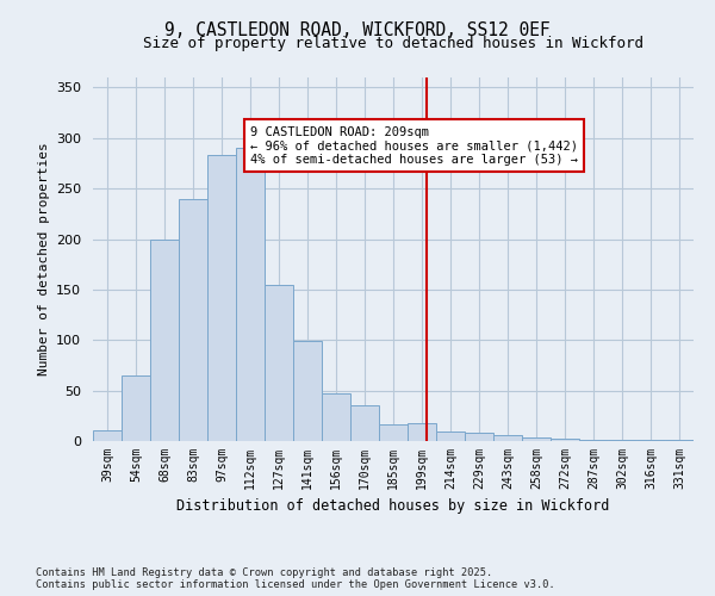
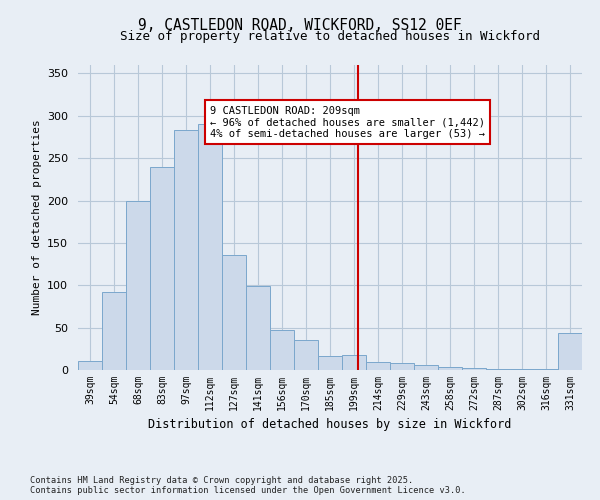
54sqm: 65 -> 92
127sqm: 155 -> 136
331sqm: 1 -> 44
